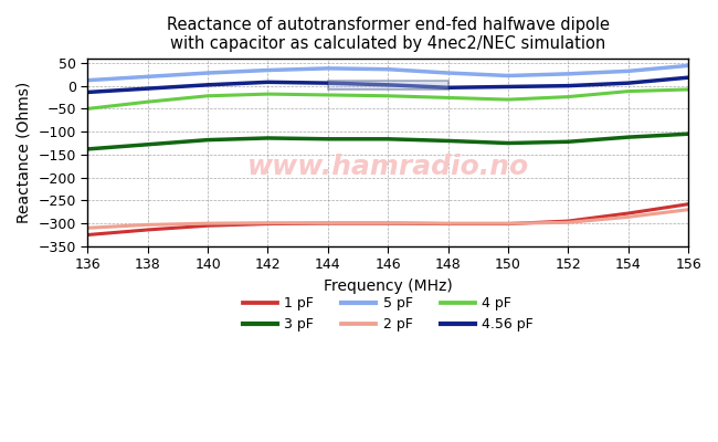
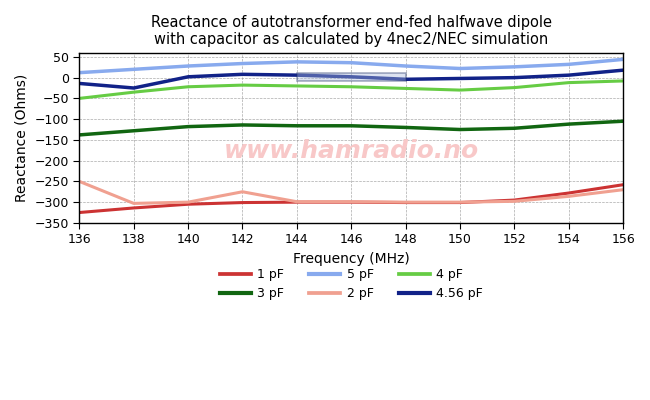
2 pF/136: -310 -> -250
4.56 pF/138: -6 -> -25
2 pF/142: -299 -> -275
